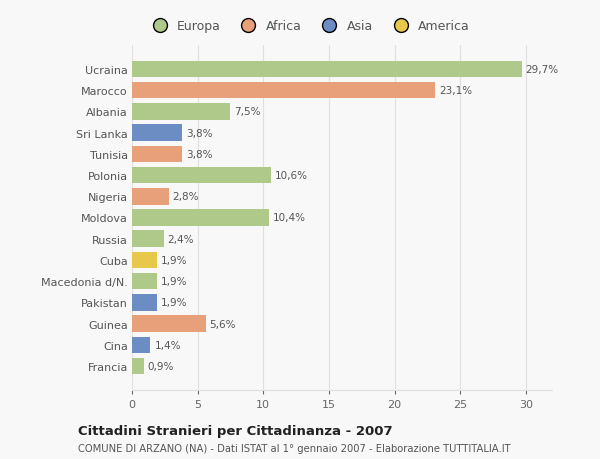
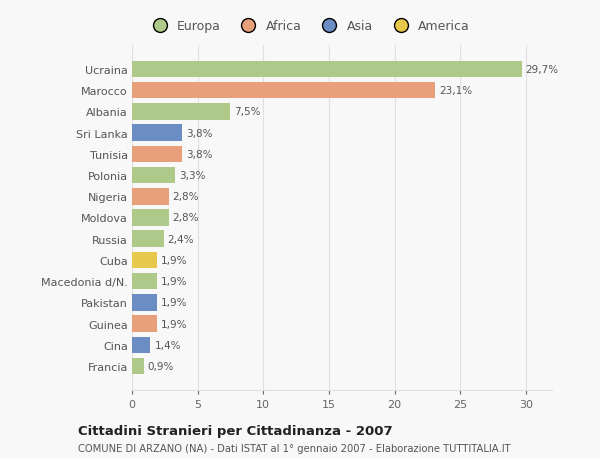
Polonia: 10,6% -> 3,3%
Moldova: 10,4% -> 2,8%
Guinea: 5,6% -> 1,9%
